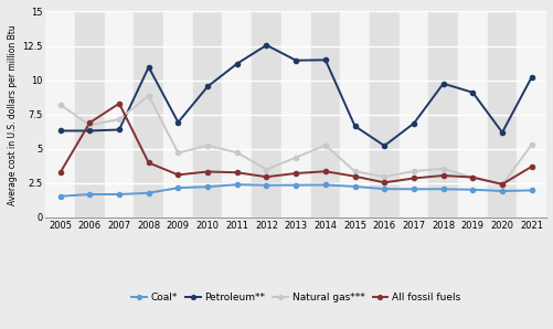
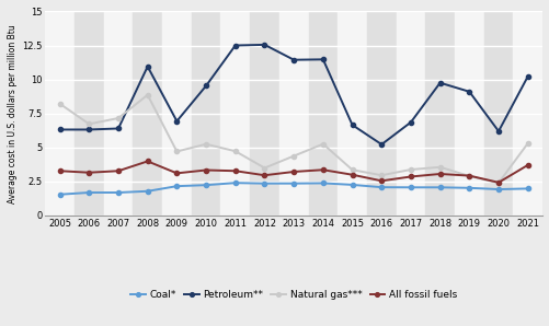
All fossil fuels/2006: 6.9 -> 3.1
All fossil fuels/2007: 8.3 -> 3.3
Petroleum**/2011: 11.2 -> 12.5
